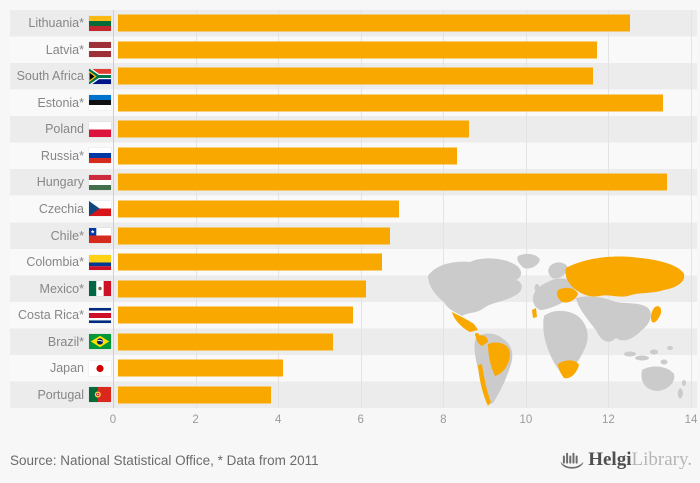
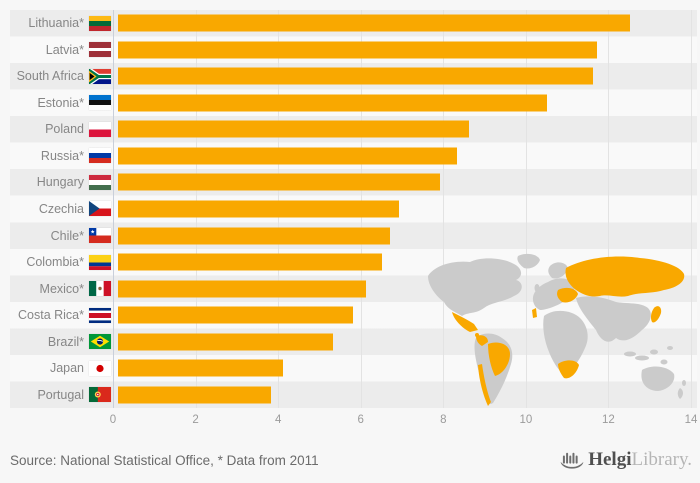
Estonia*: 13.2 -> 10.4
Hungary: 13.3 -> 7.8
